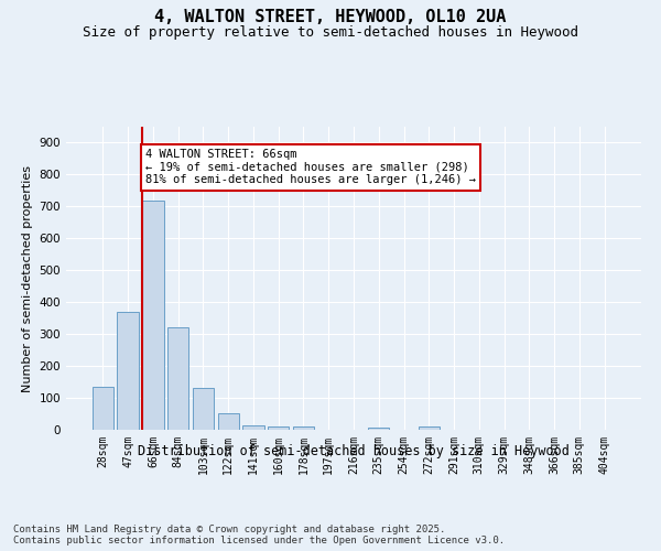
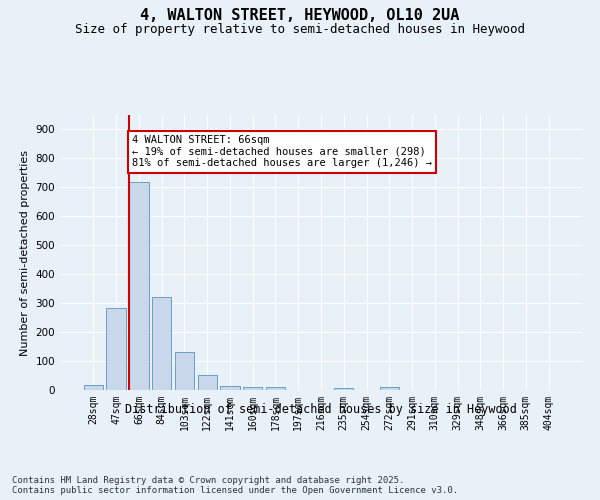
28sqm: 135 -> 18
47sqm: 370 -> 283
